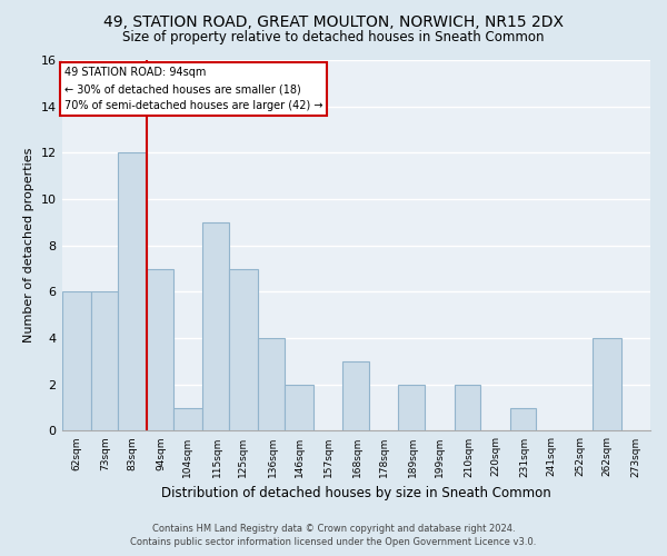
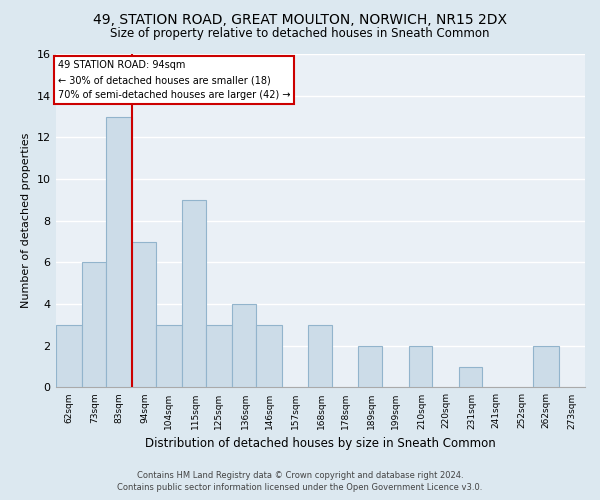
62sqm: 6 -> 3
83sqm: 12 -> 13
104sqm: 1 -> 3
125sqm: 7 -> 3
146sqm: 2 -> 3
262sqm: 4 -> 2
